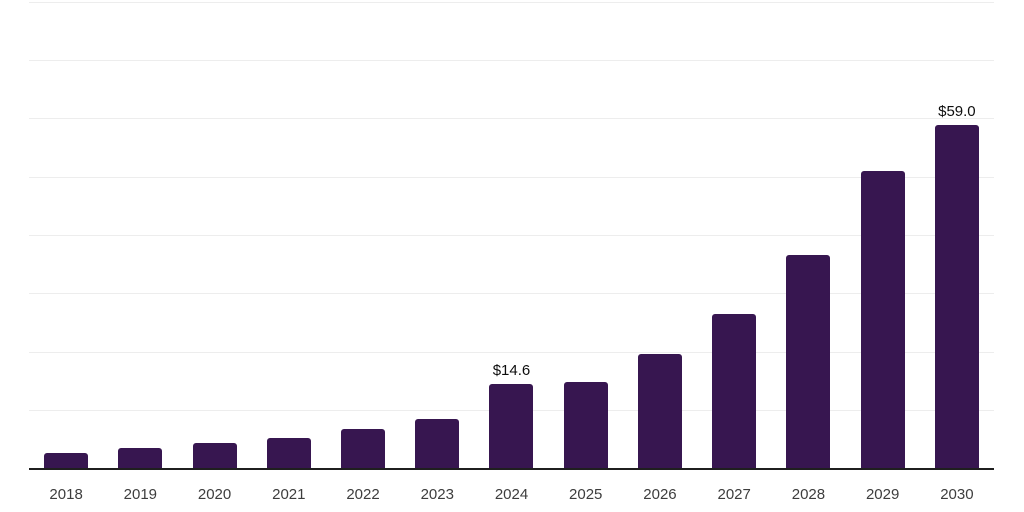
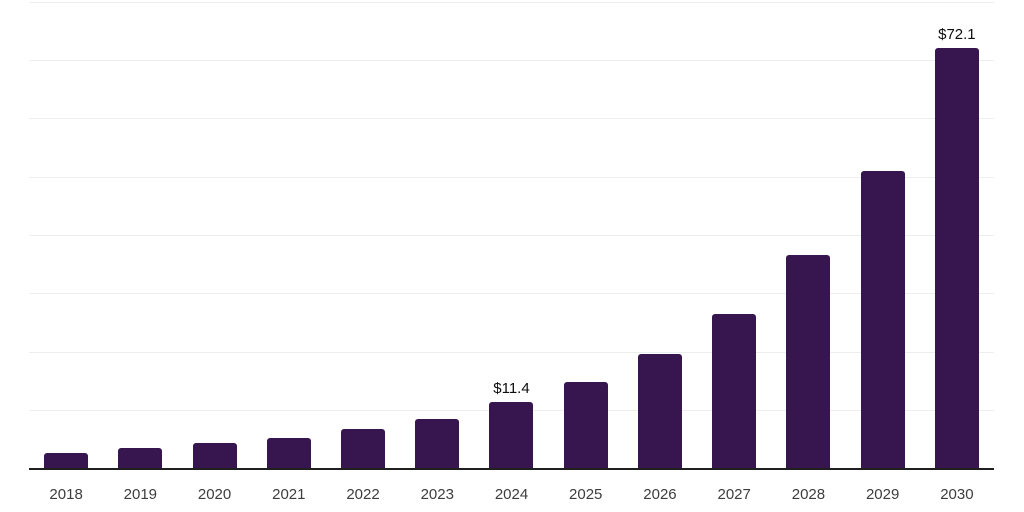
2024: $14.6 -> $11.4
2030: $59.0 -> $72.1
